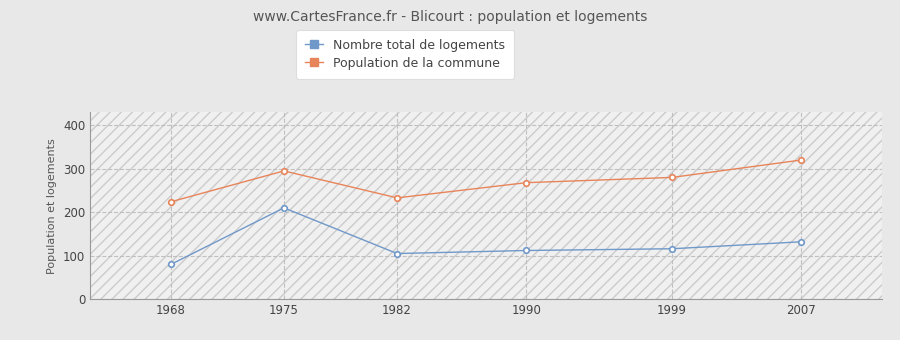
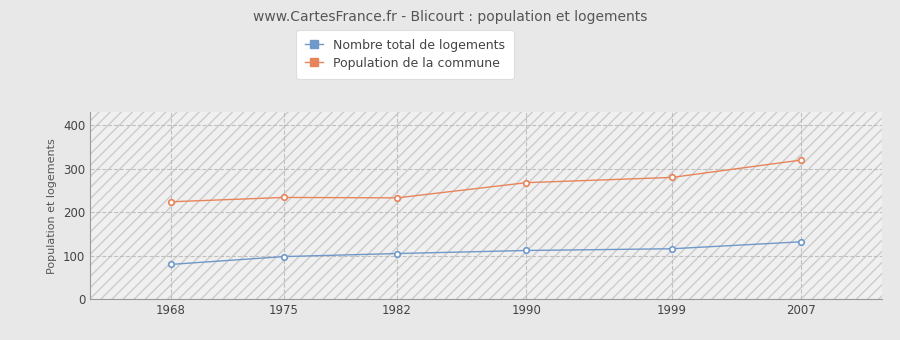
Nombre total de logements/1975: 210 -> 98
Population de la commune/1975: 295 -> 234
